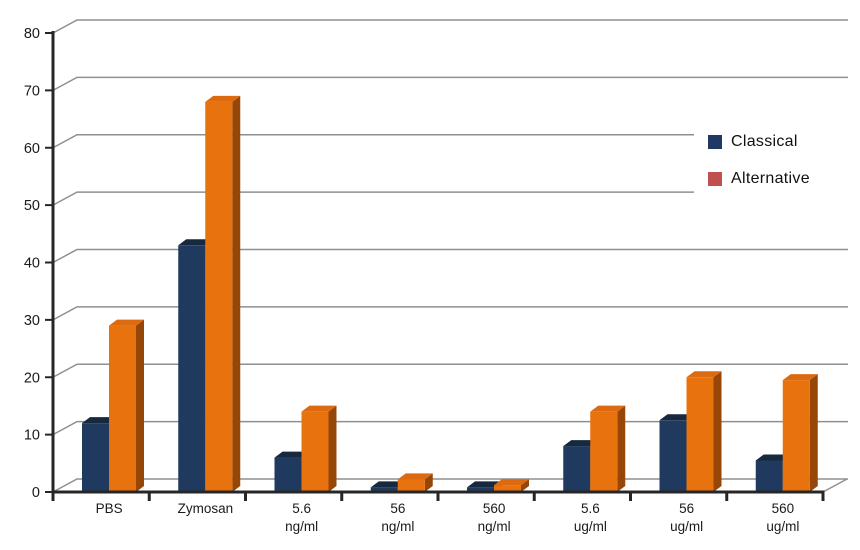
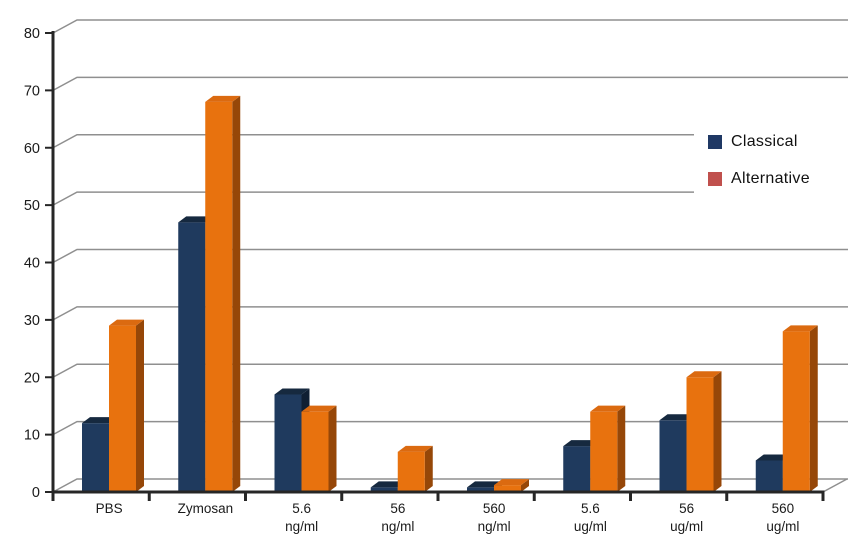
Classical/Zymosan: 43 -> 47
Classical/5.6 ng/ml: 6 -> 17
Alternative/56 ng/ml: 2 -> 7
Alternative/560 ug/ml: 20 -> 28
